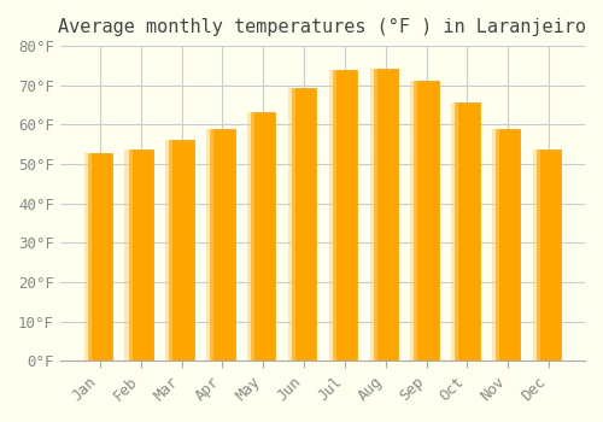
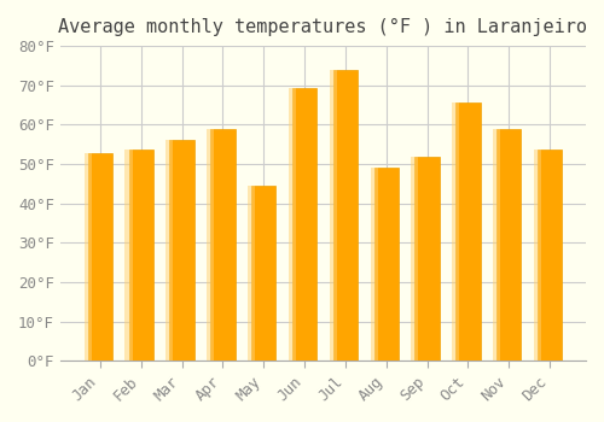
May: 63.3°F -> 44.5°F
Aug: 74.1°F -> 49.0°F
Sep: 71.2°F -> 52.0°F
